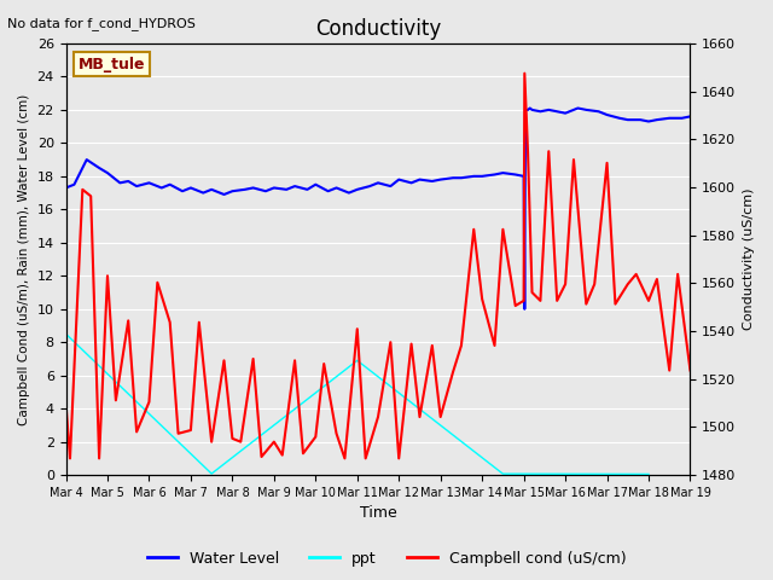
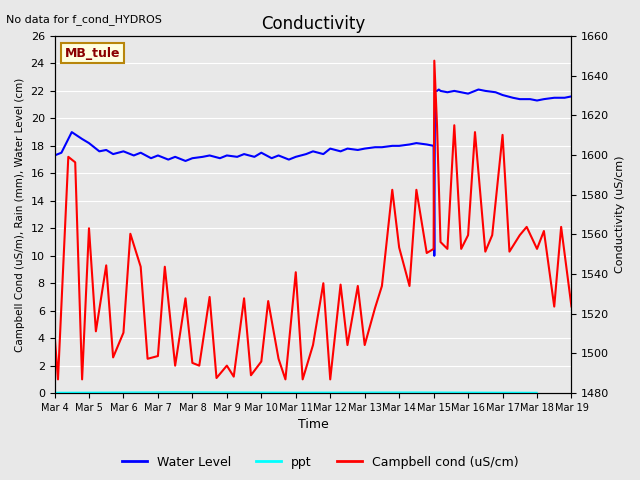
ppt/Mar 4: 8.5 -> 0.1
ppt/Mar 11: 6.9 -> 0.1
